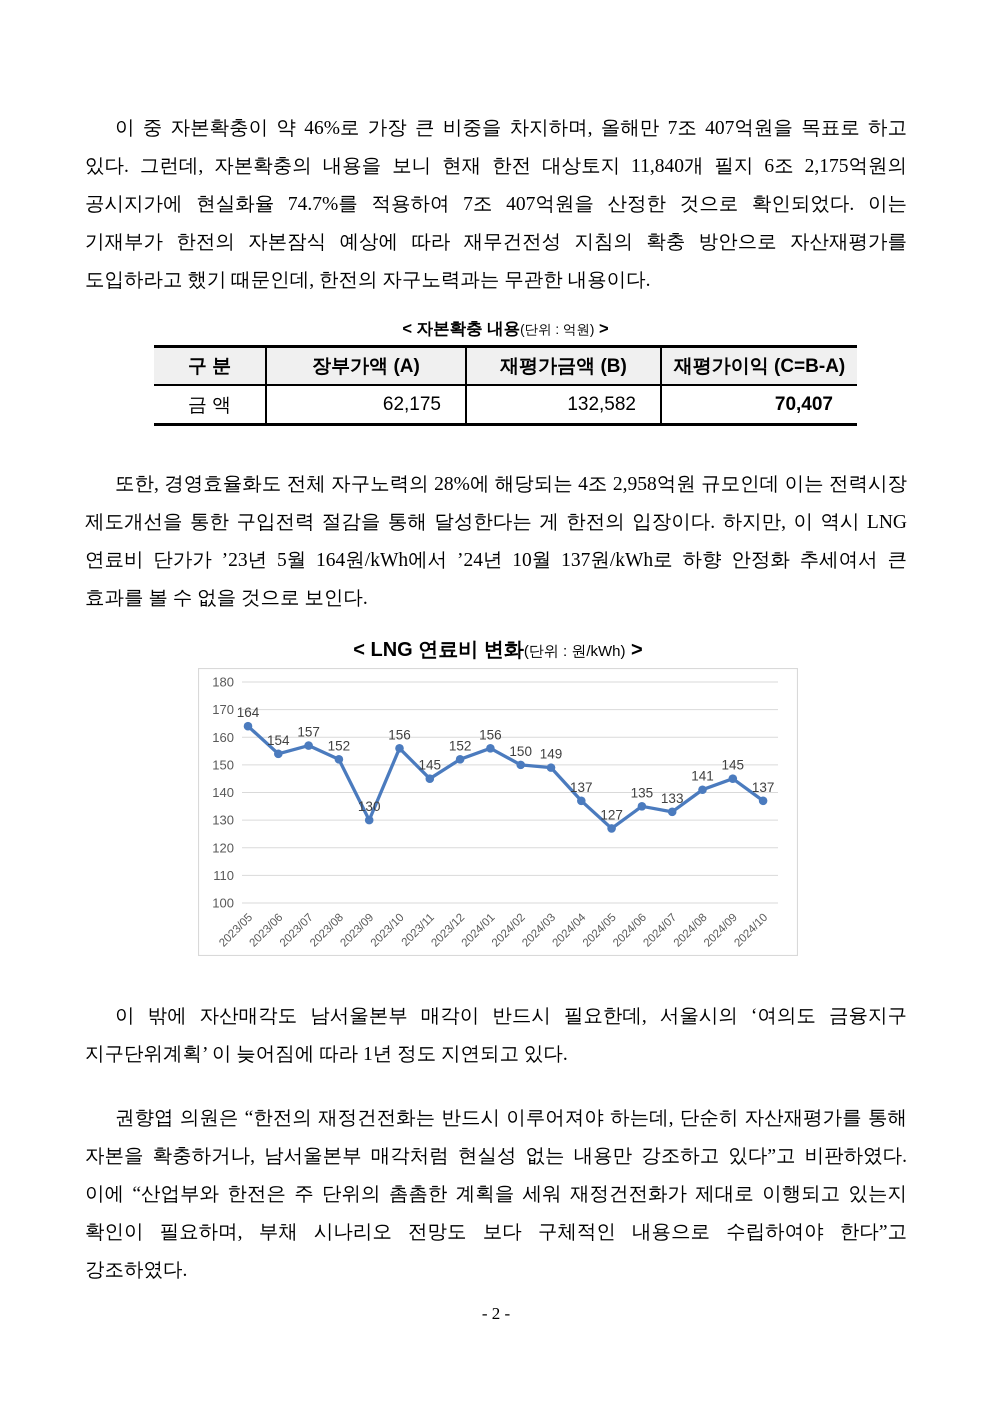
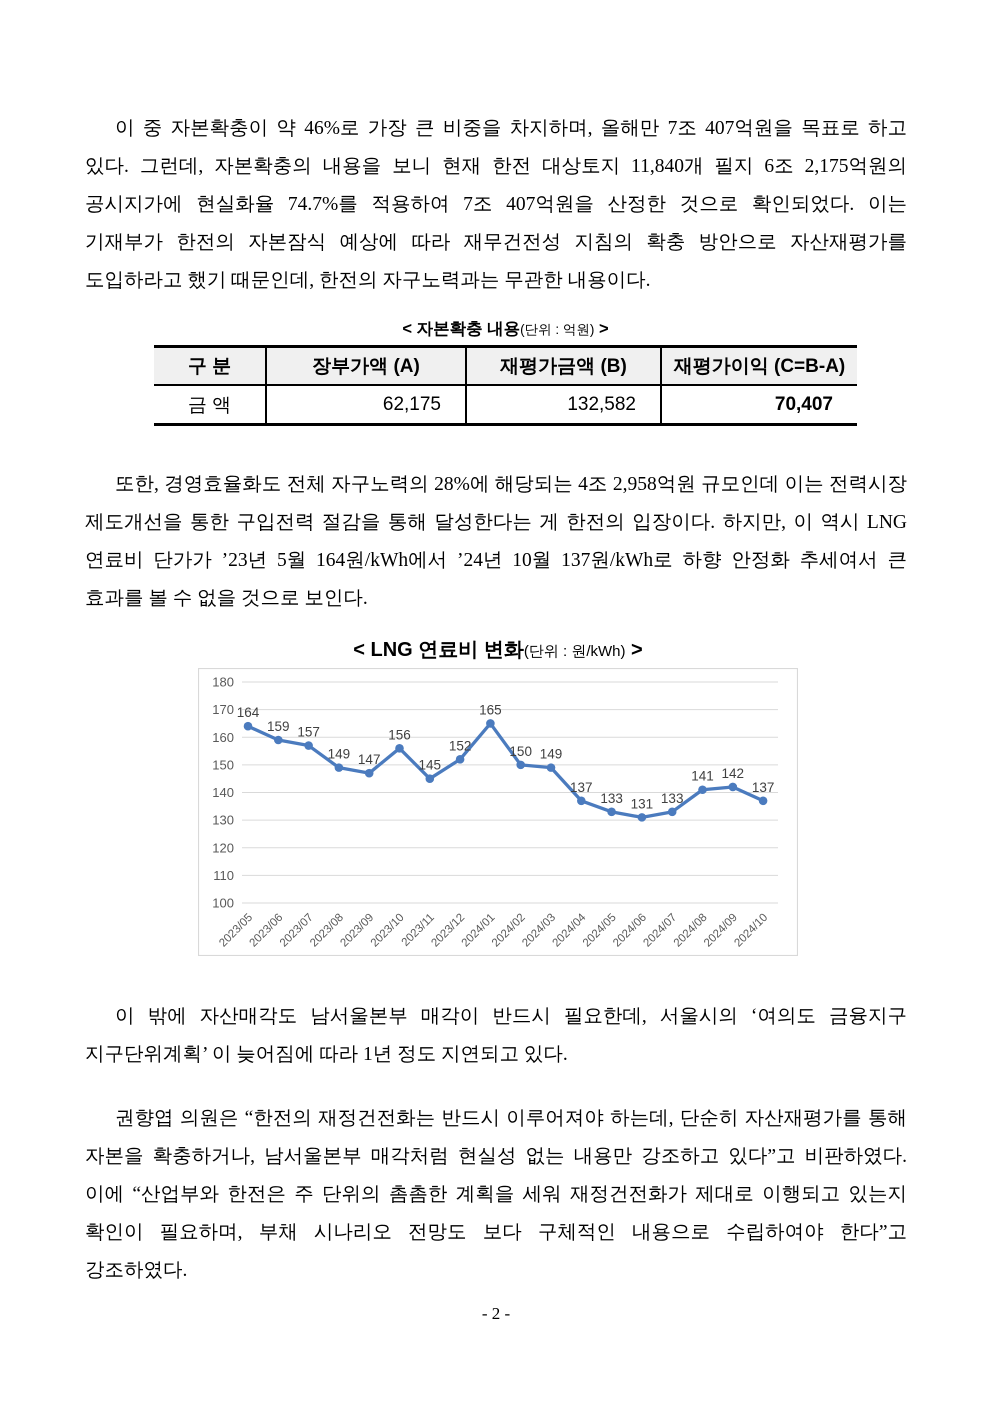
2023/06: 154 -> 159
2023/08: 152 -> 149
2023/09: 130 -> 147
2024/01: 156 -> 165
2024/05: 127 -> 133
2024/06: 135 -> 131
2024/09: 145 -> 142
